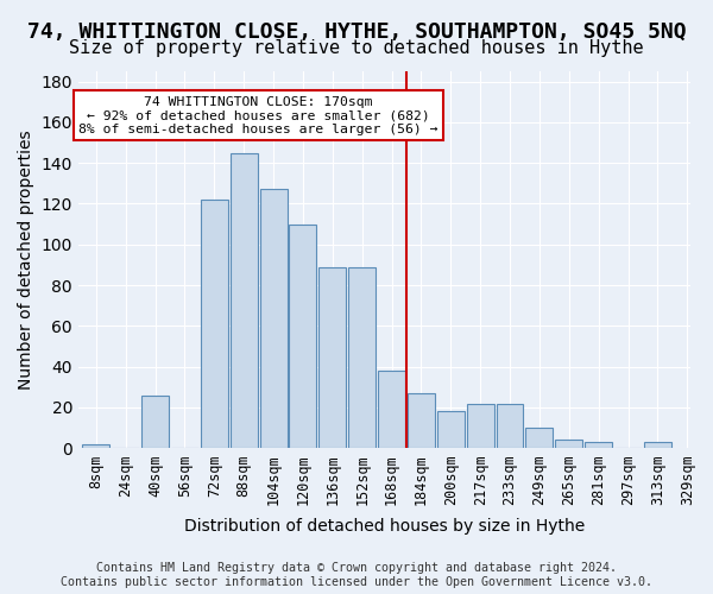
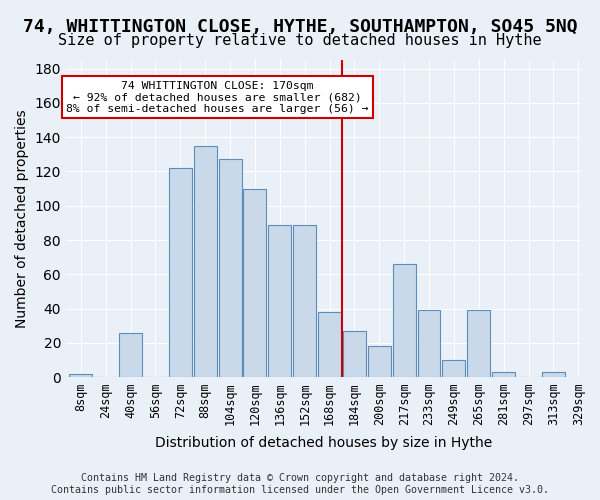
88sqm: 145 -> 135
217sqm: 22 -> 66
233sqm: 22 -> 39
265sqm: 4 -> 39
